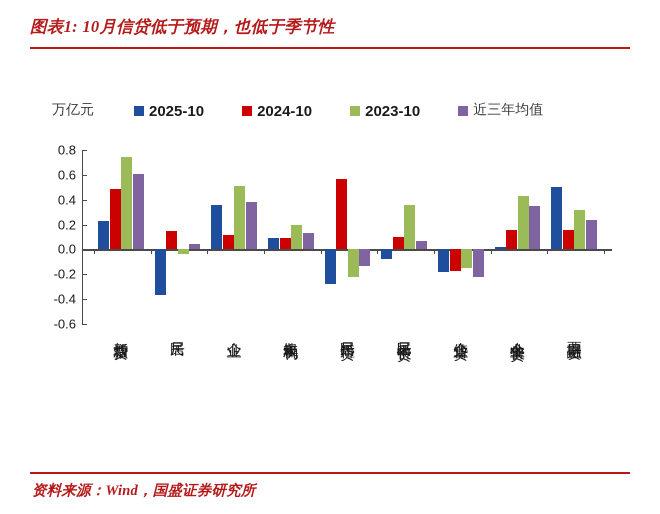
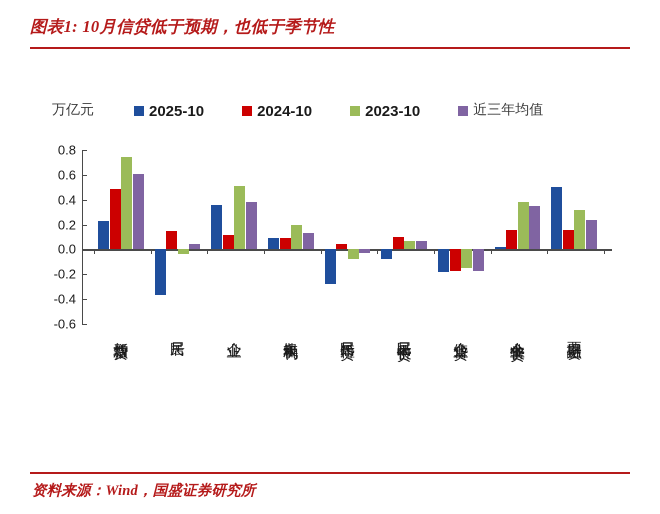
2024-10/居民短贷: 0.57 -> 0.04
2023-10/居民短贷: -0.22 -> -0.08
近三年均值/居民短贷: -0.13 -> -0.03
2023-10/居民中长贷: 0.36 -> 0.07
近三年均值/企业短贷: -0.22 -> -0.17
2023-10/企业中长贷: 0.43 -> 0.38
